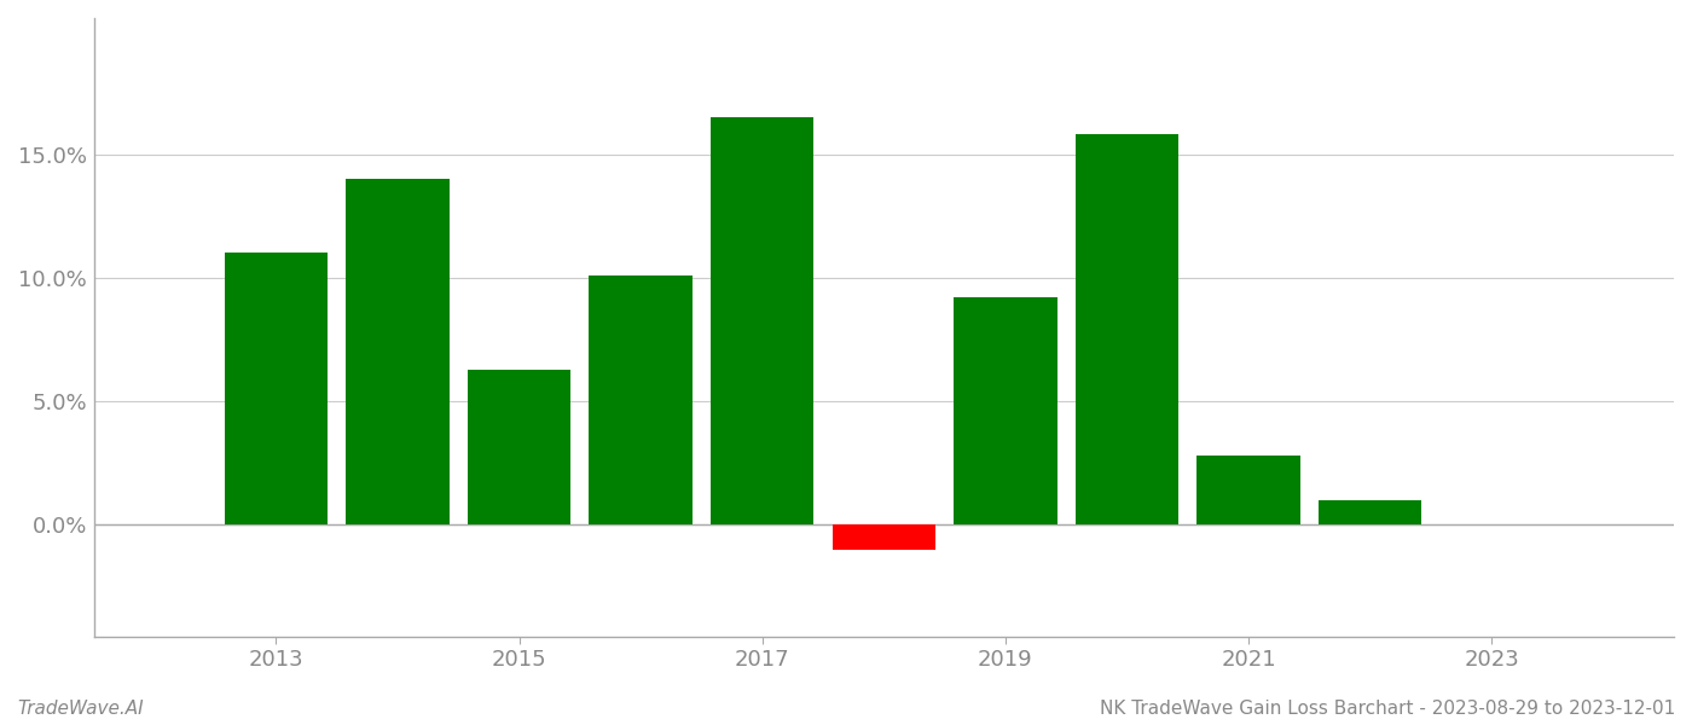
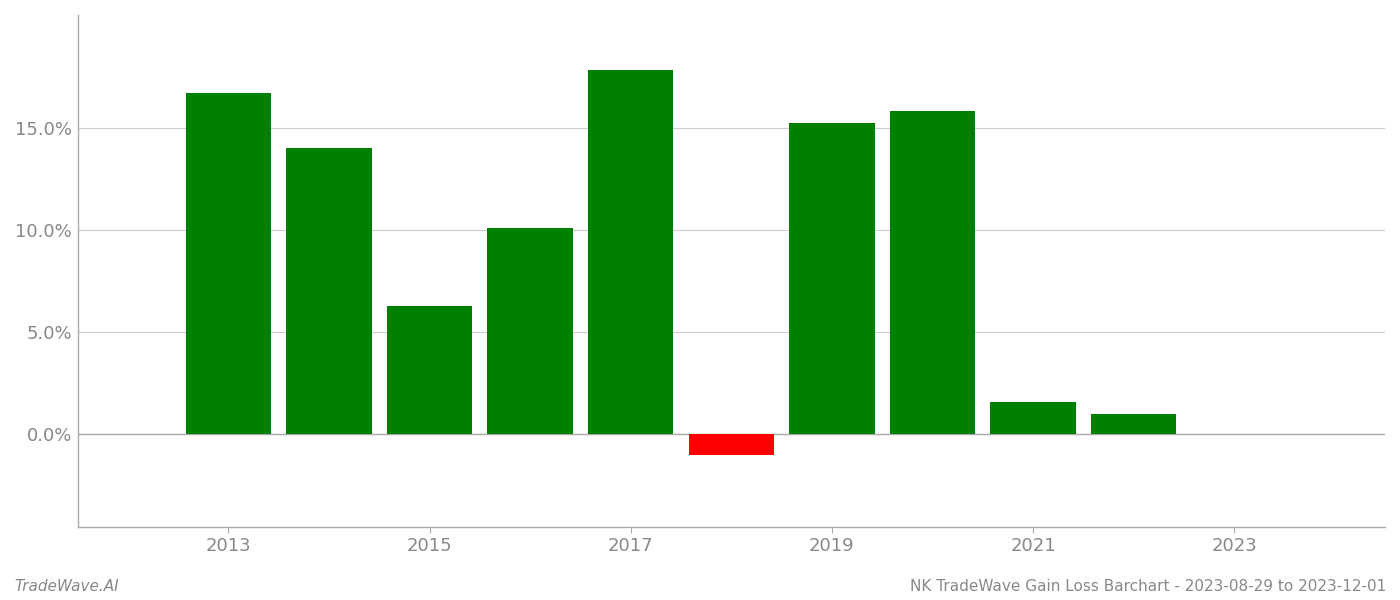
2013: 11.0% -> 16.7%
2017: 16.5% -> 17.8%
2019: 9.2% -> 15.2%
2021: 2.8% -> 1.6%
